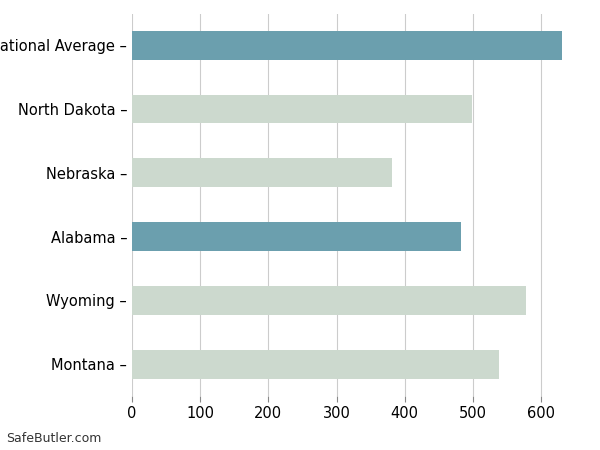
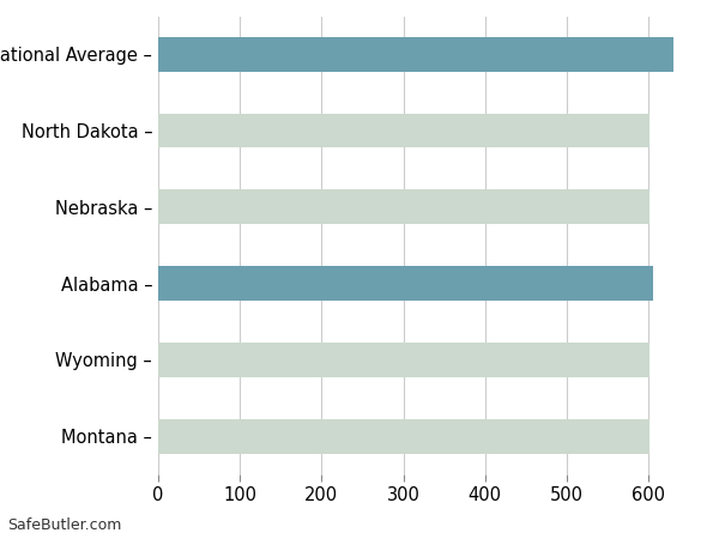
North Dakota –: 498 -> 601
Nebraska –: 382 -> 601
Alabama –: 482 -> 606
Wyoming –: 578 -> 601
Montana –: 538 -> 601
